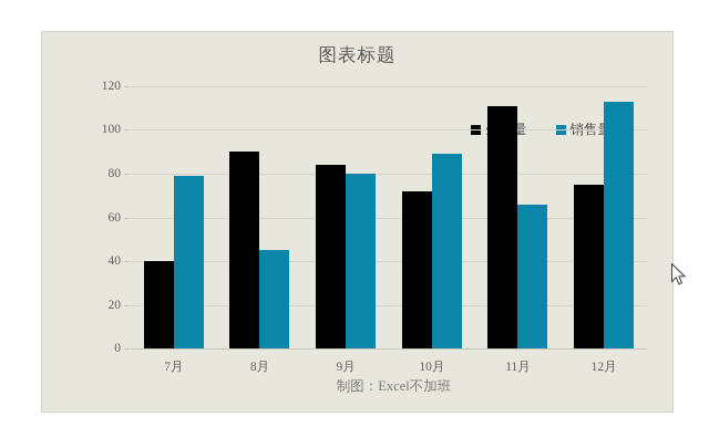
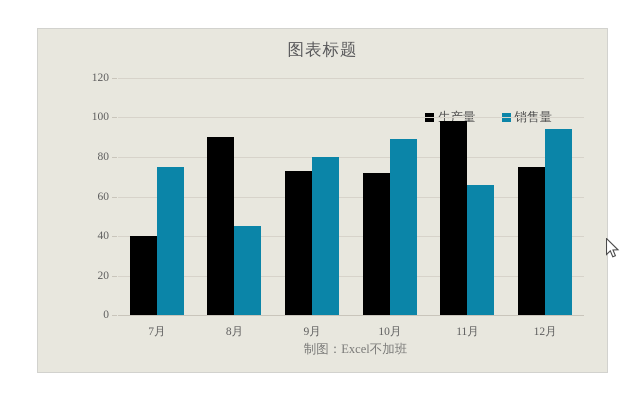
销售量/7月: 79 -> 75
生产量/9月: 84 -> 73
生产量/11月: 111 -> 98
销售量/12月: 113 -> 94
